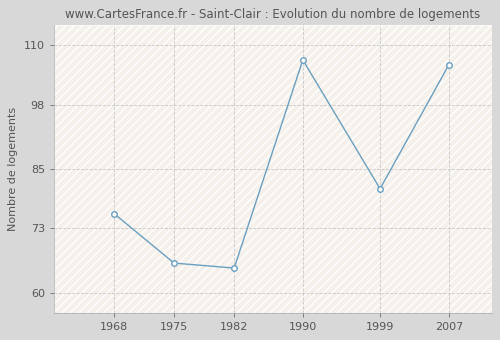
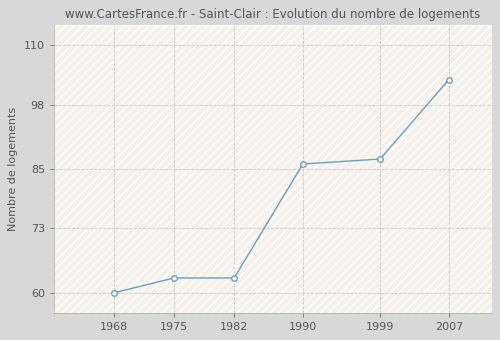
1968: 76 -> 60
1975: 66 -> 63
1982: 65 -> 63
1990: 107 -> 86
1999: 81 -> 87
2007: 106 -> 103
